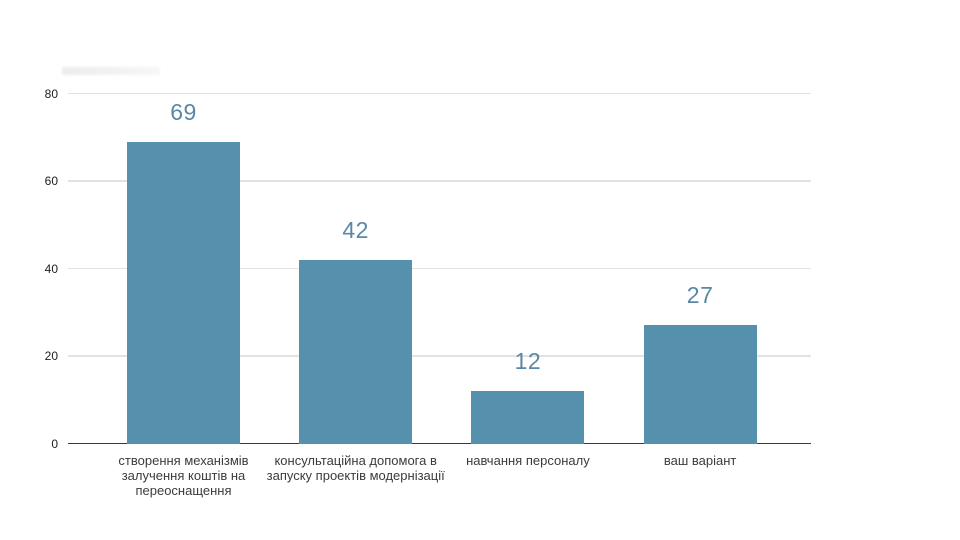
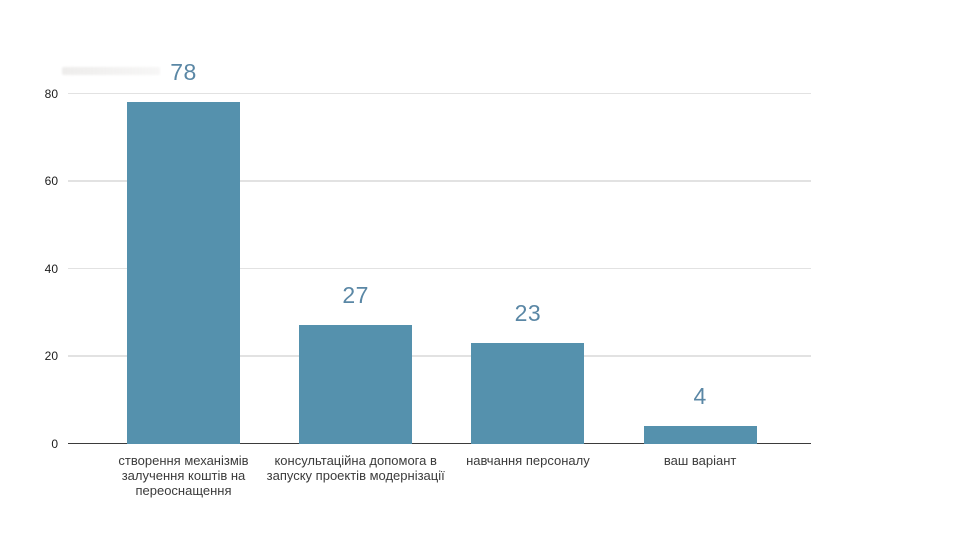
створення механізмів залучення коштів на переоснащення: 69 -> 78
консультаційна допомога в запуску проектів модернізації: 42 -> 27
навчання персоналу: 12 -> 23
ваш варіант: 27 -> 4
